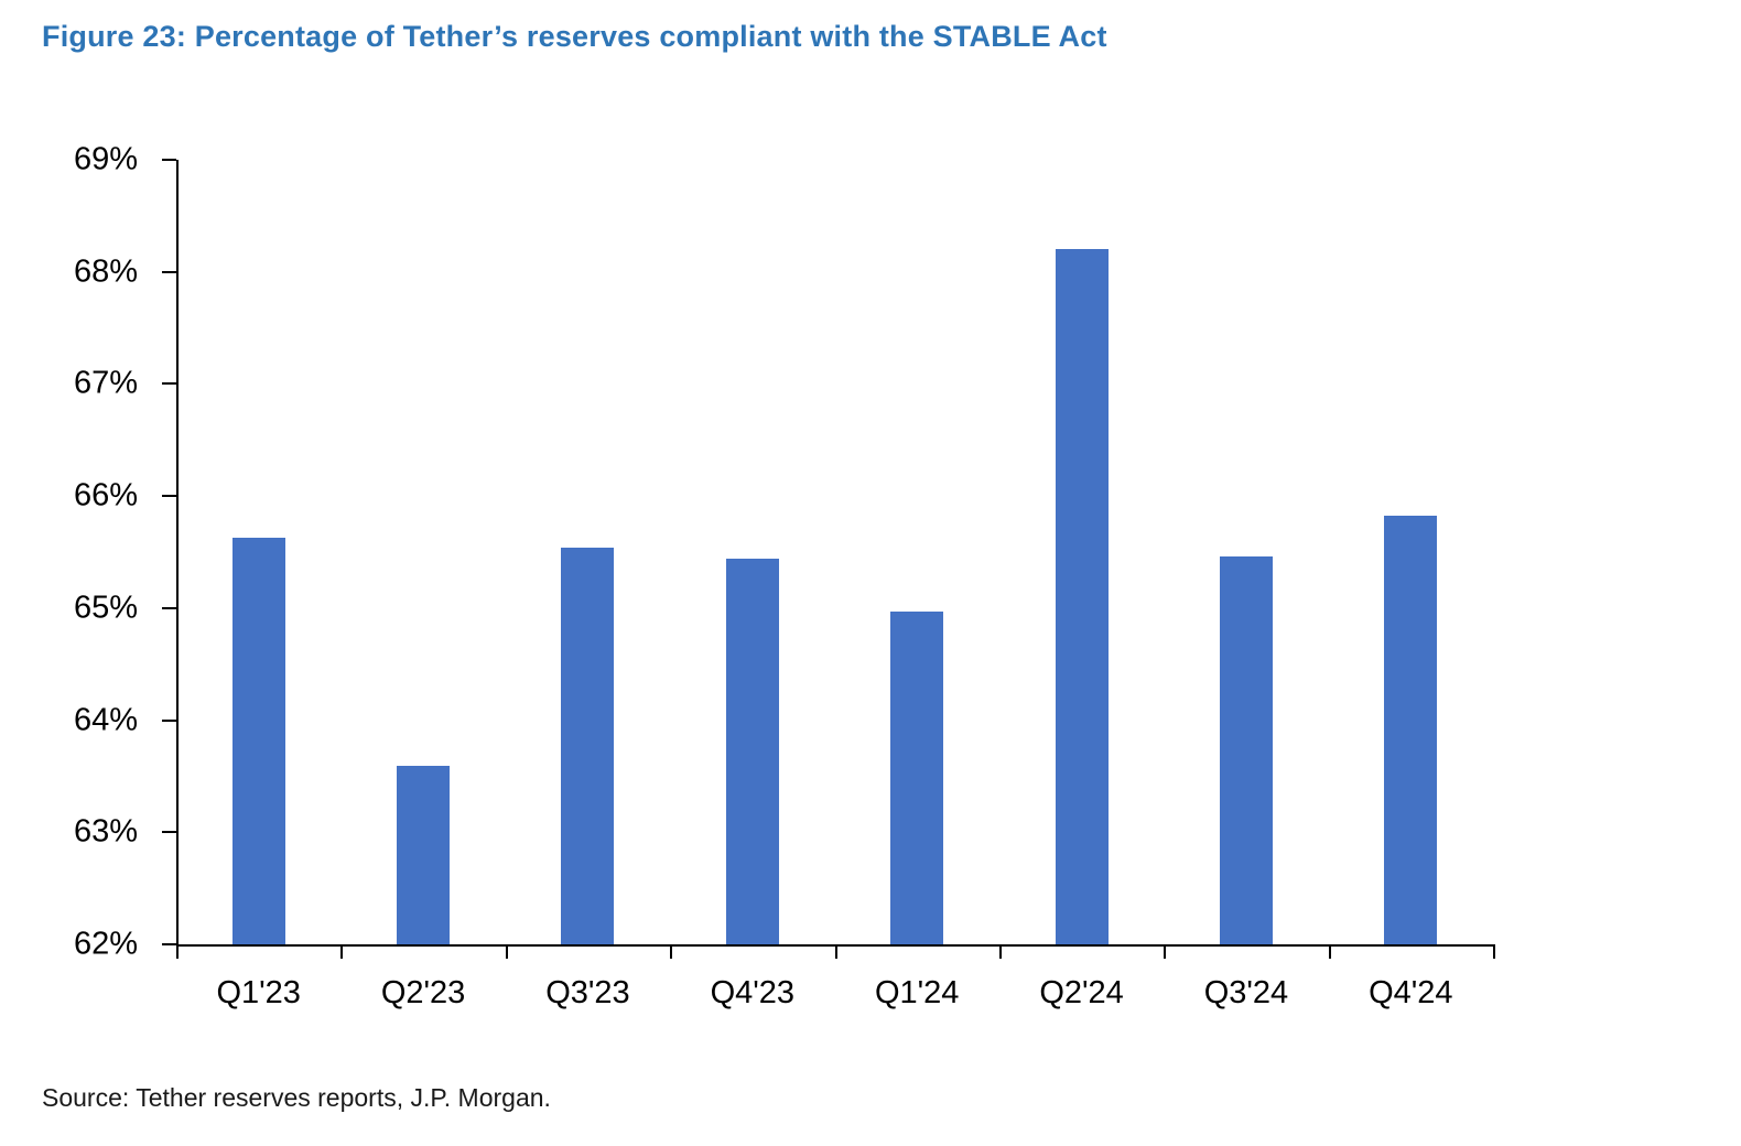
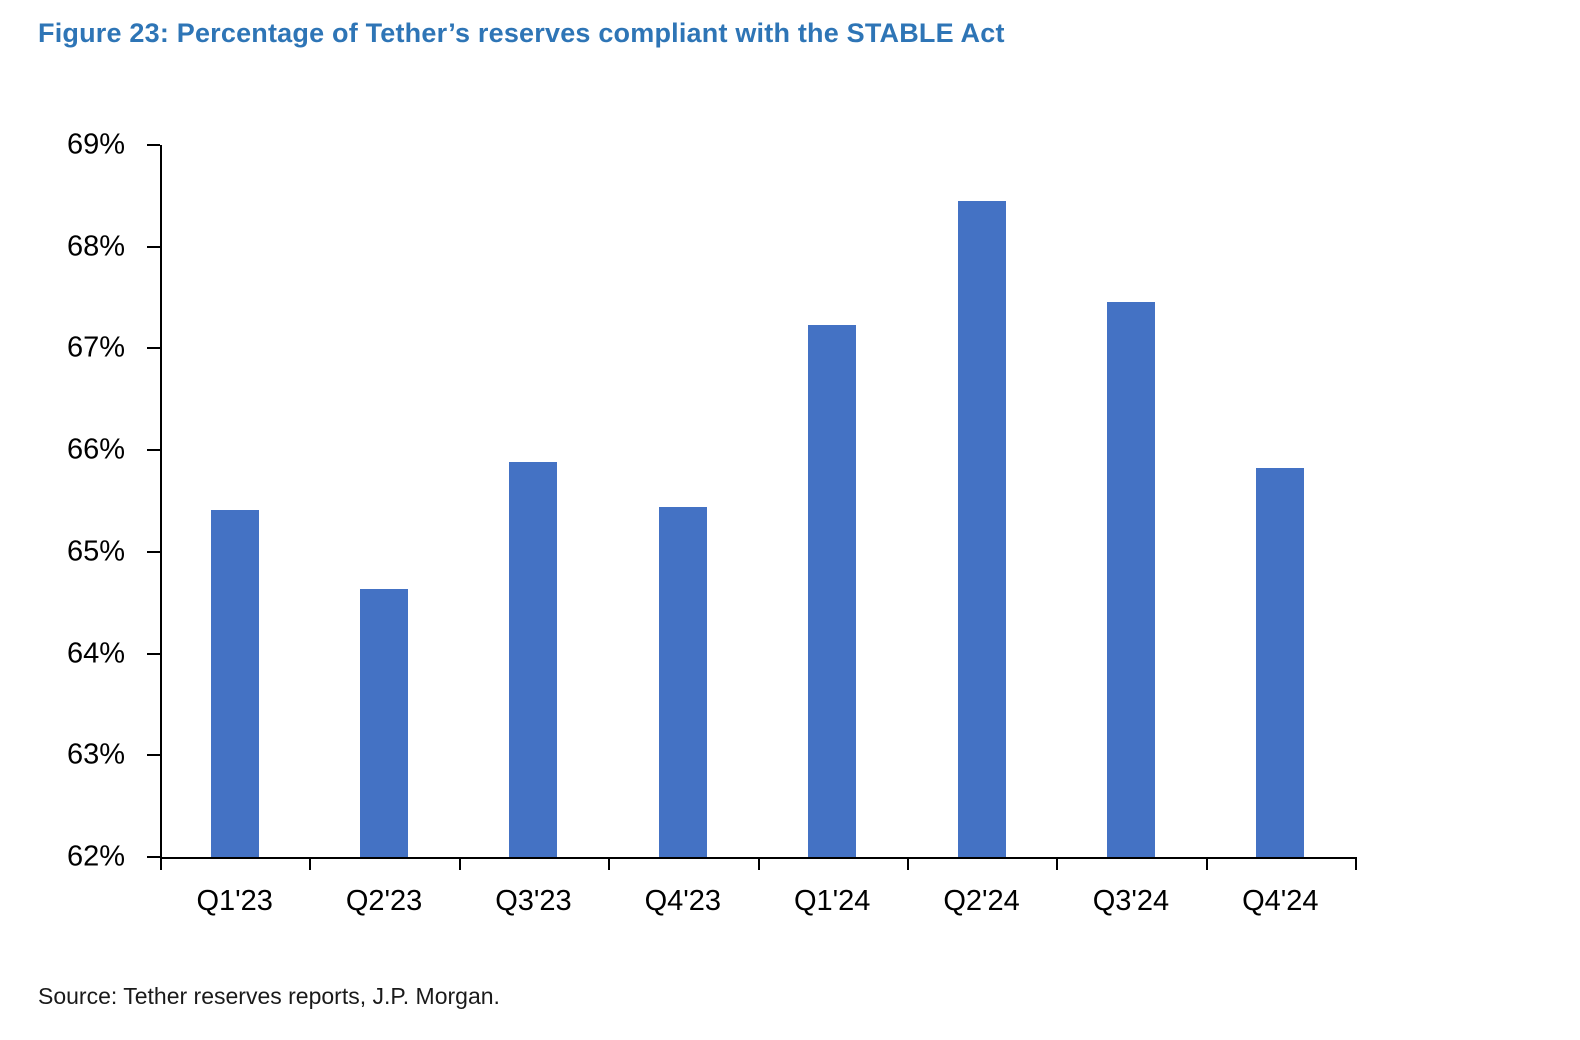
Q1'23: 65.63% -> 65.41%
Q2'23: 63.59% -> 64.63%
Q3'23: 65.54% -> 65.88%
Q1'24: 64.97% -> 67.23%
Q2'24: 68.20% -> 68.45%
Q3'24: 65.46% -> 67.46%
